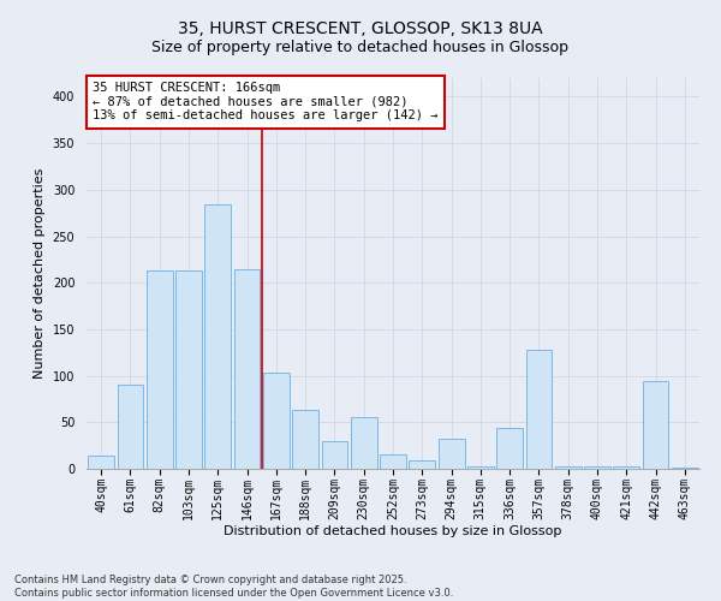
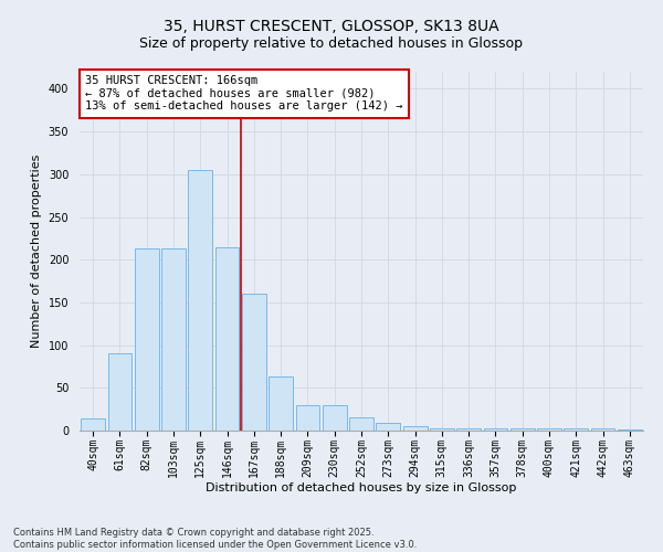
125sqm: 284 -> 305
167sqm: 104 -> 160
230sqm: 56 -> 30
294sqm: 32 -> 5
336sqm: 44 -> 3
357sqm: 128 -> 2
442sqm: 94 -> 2
